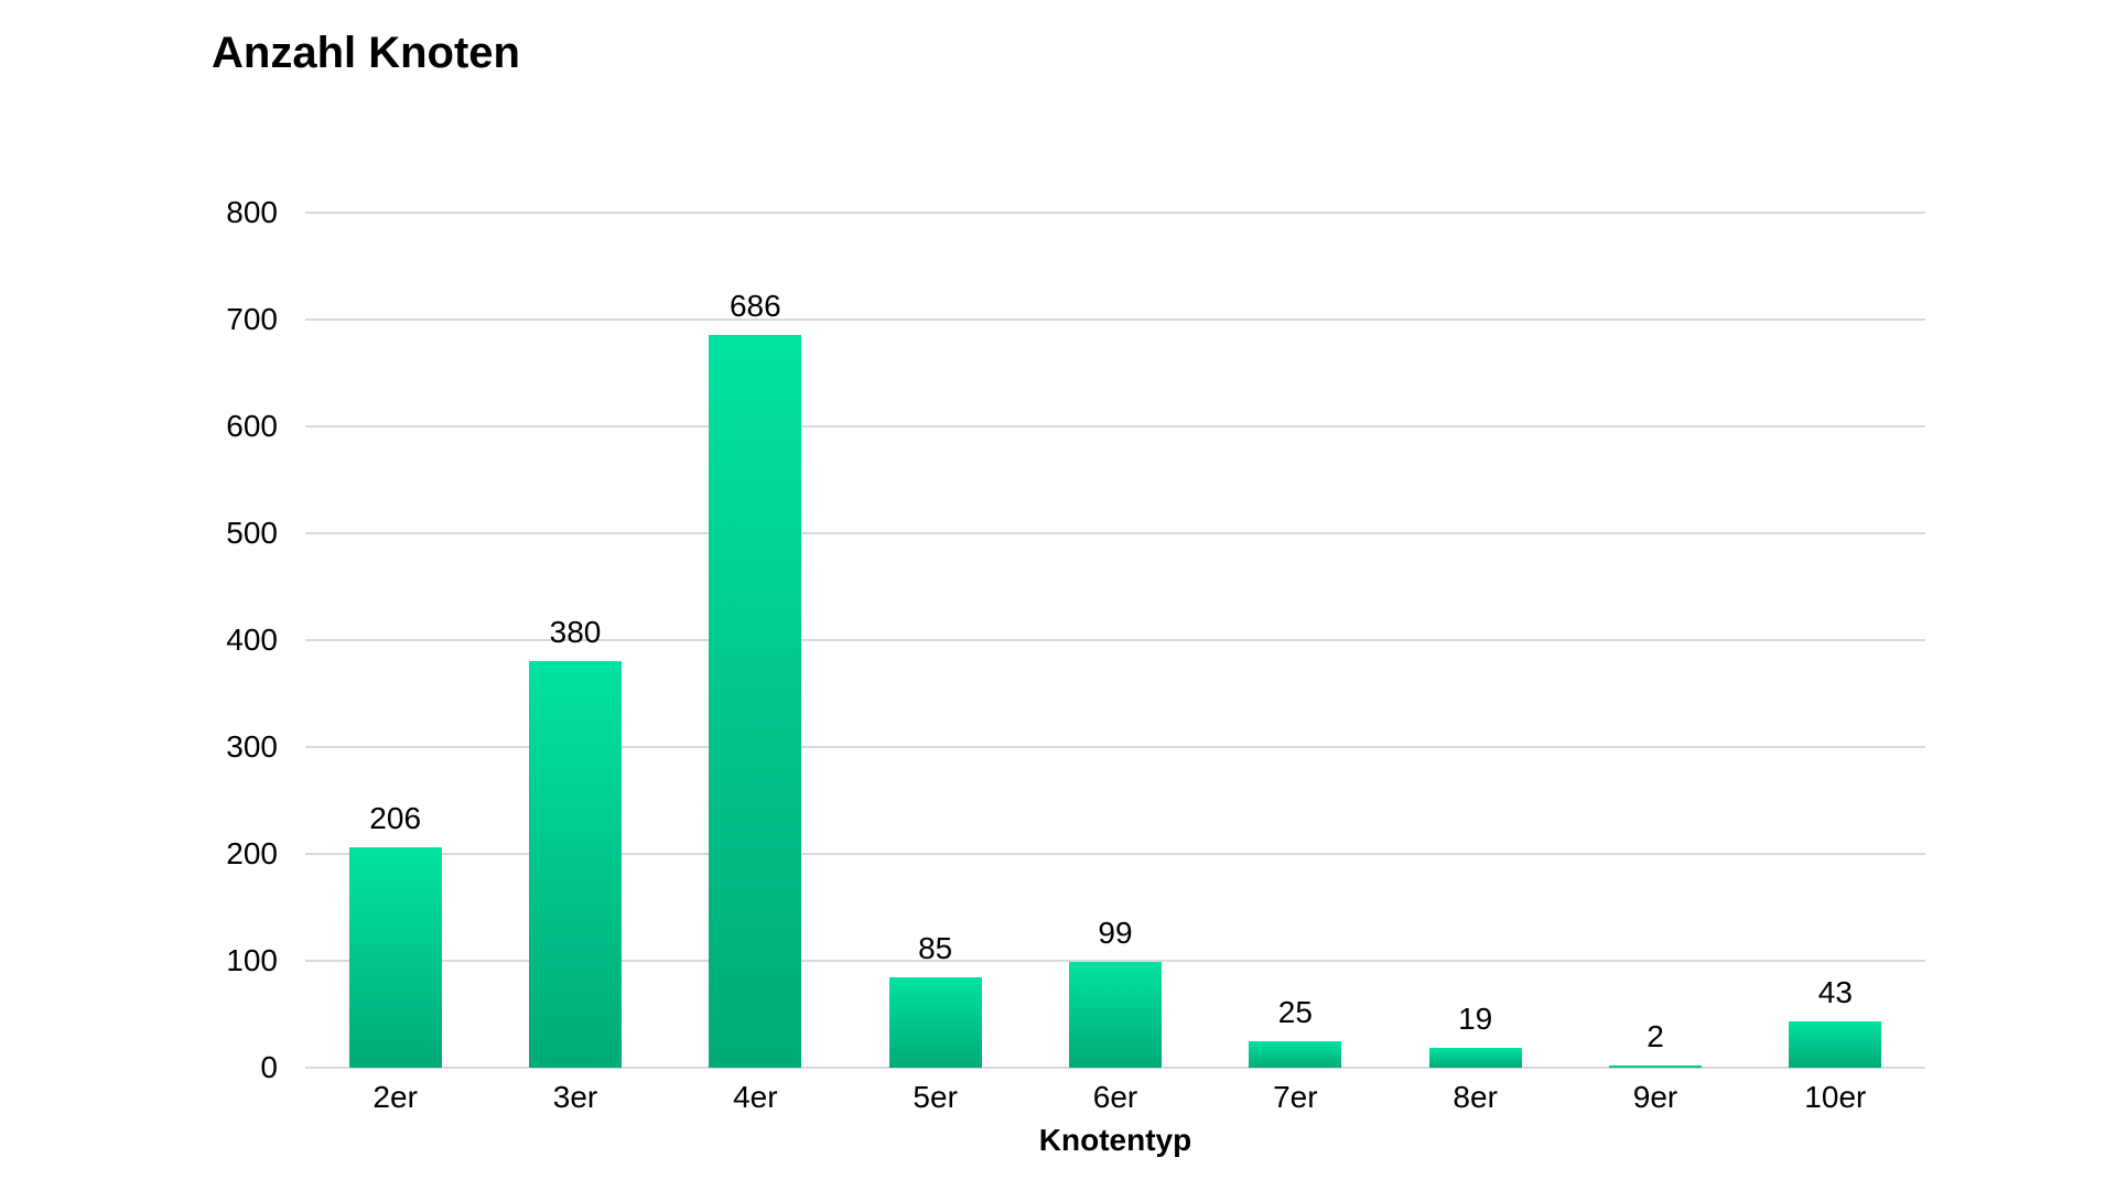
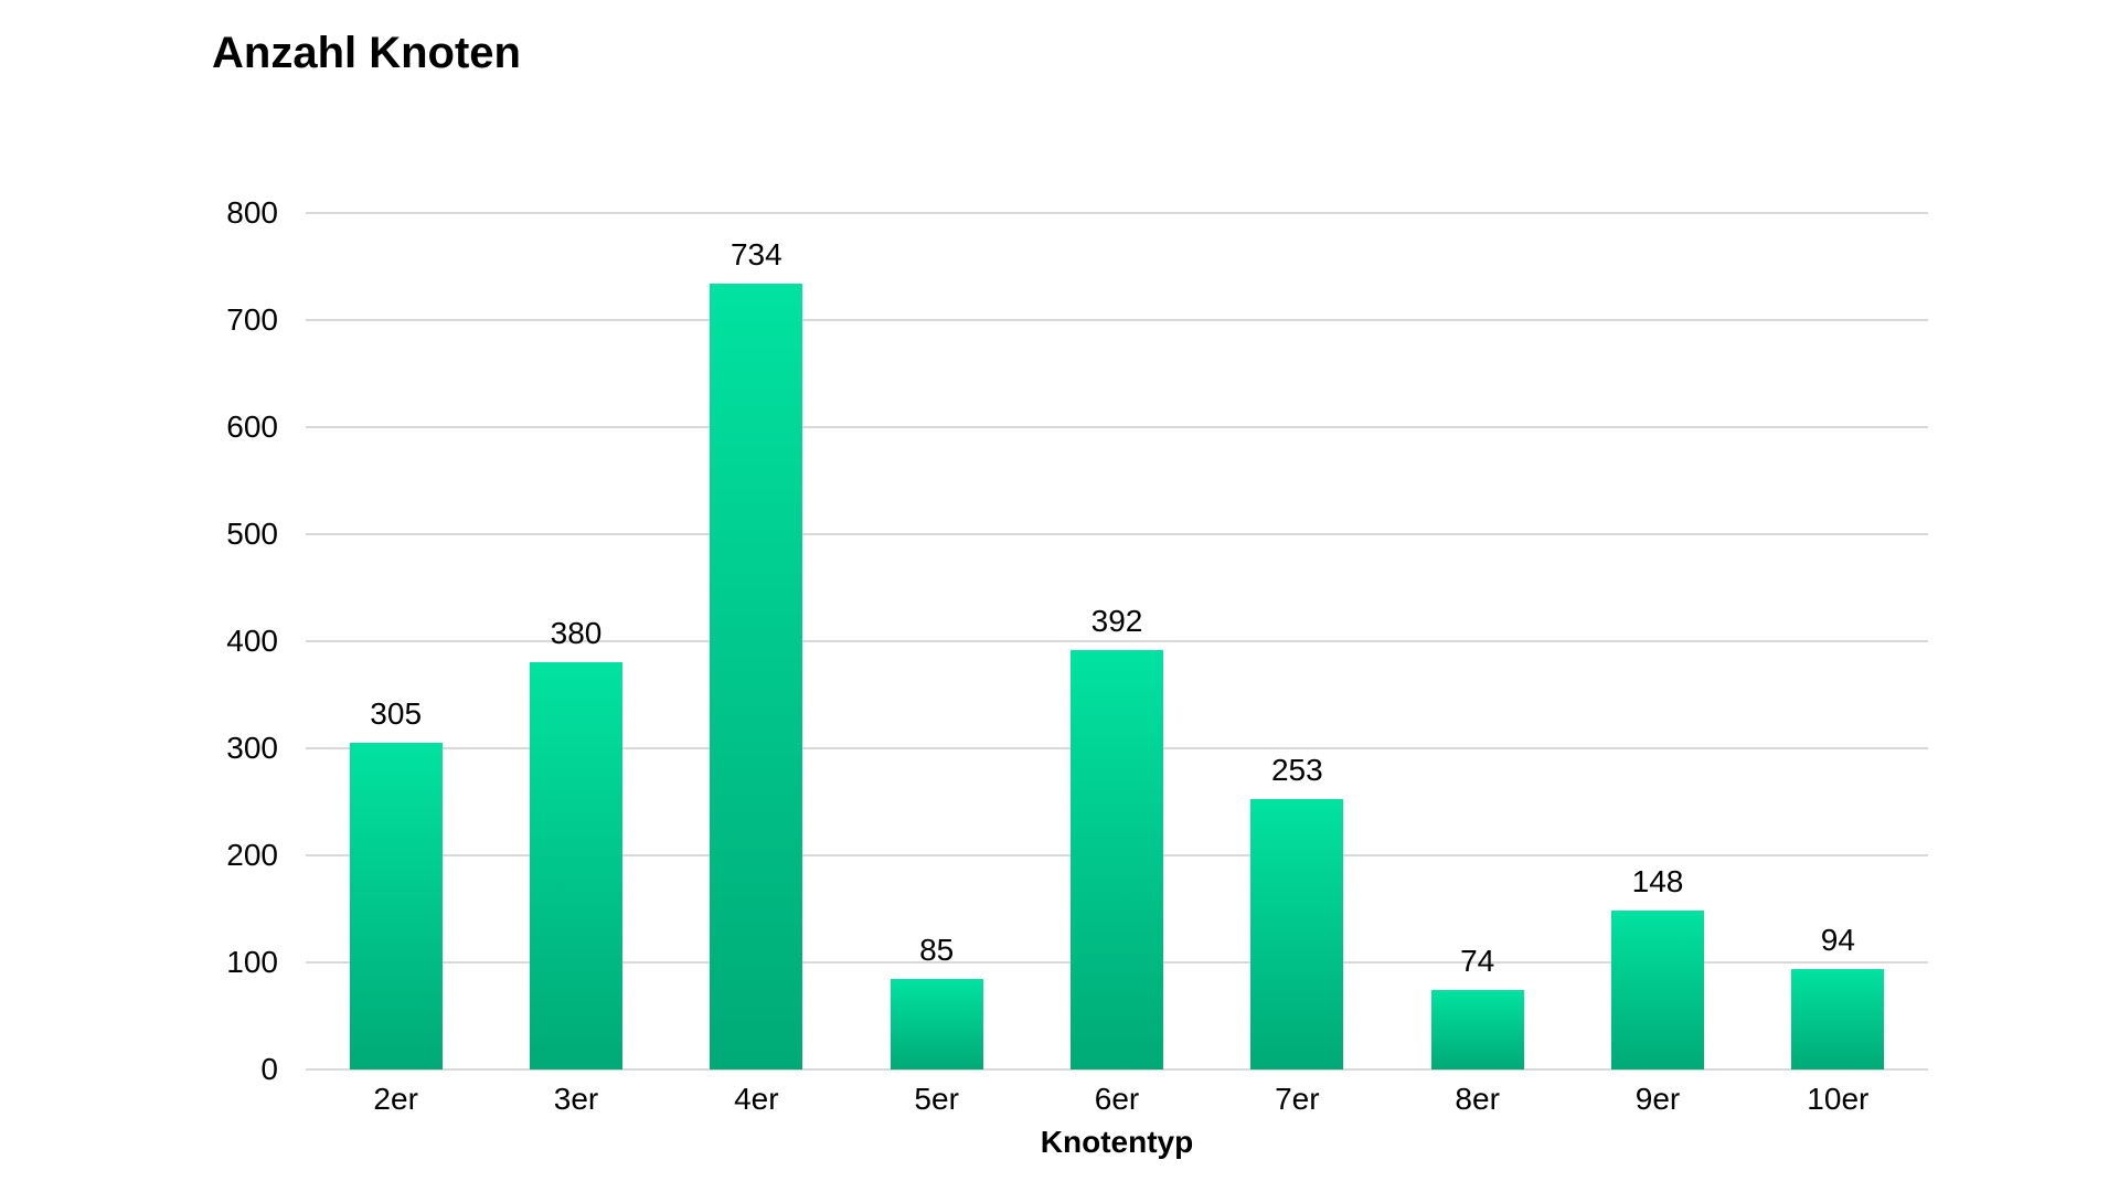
2er: 206 -> 305
4er: 686 -> 734
6er: 99 -> 392
7er: 25 -> 253
8er: 19 -> 74
9er: 2 -> 148
10er: 43 -> 94
